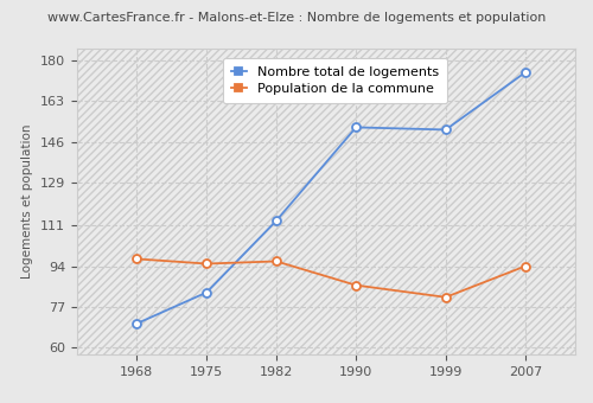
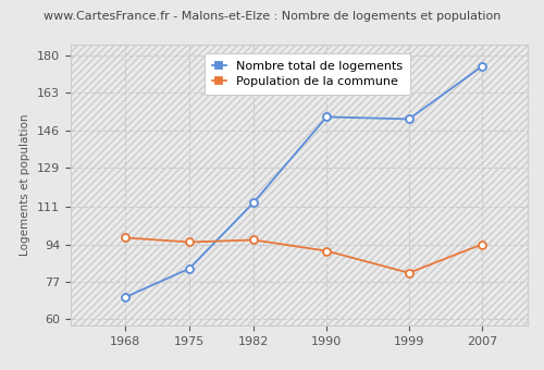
Population de la commune/1990: 86 -> 91
